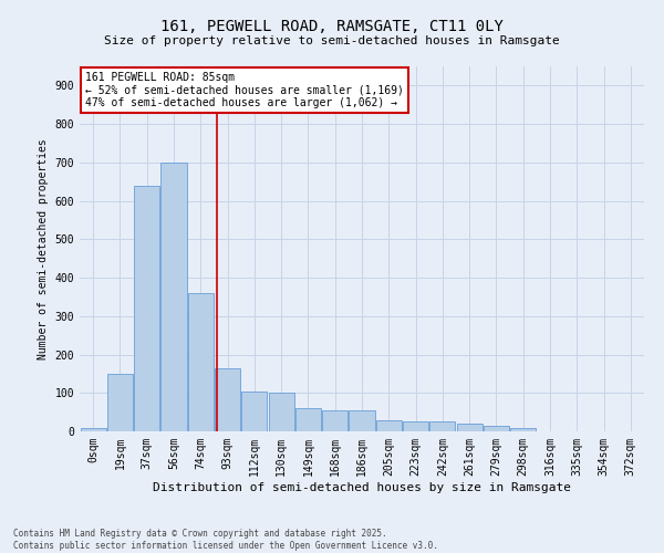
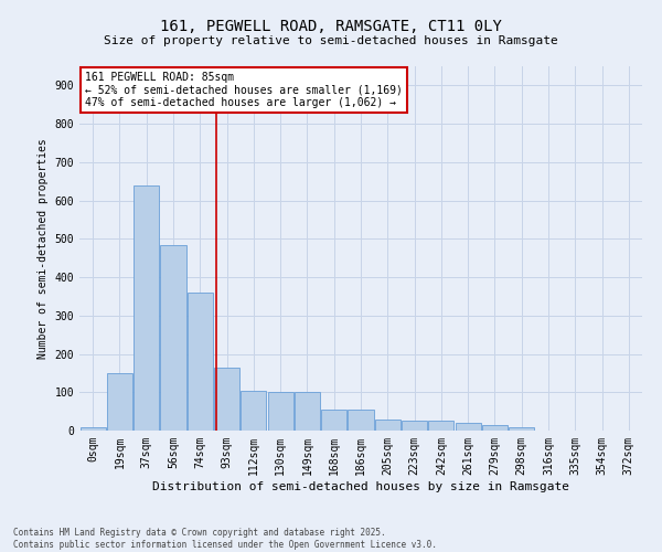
56sqm: 700 -> 485
149sqm: 60 -> 100
